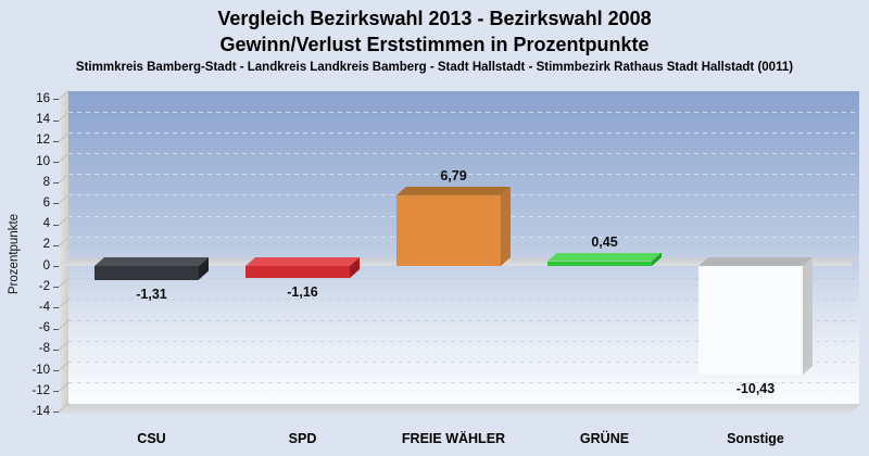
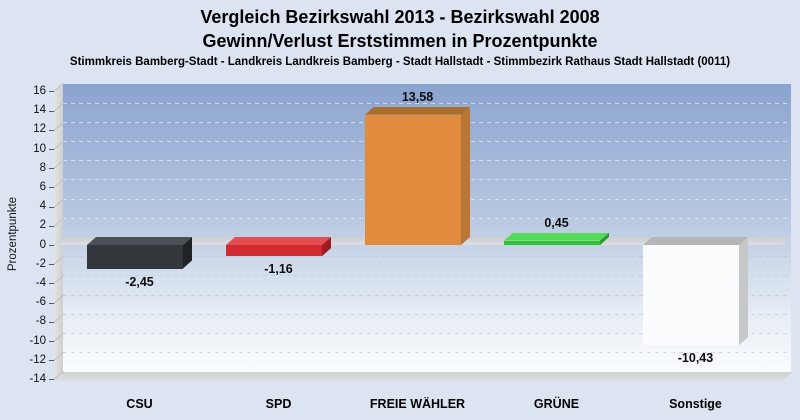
CSU: -1,31 -> -2,45
FREIE WÄHLER: 6,79 -> 13,58
